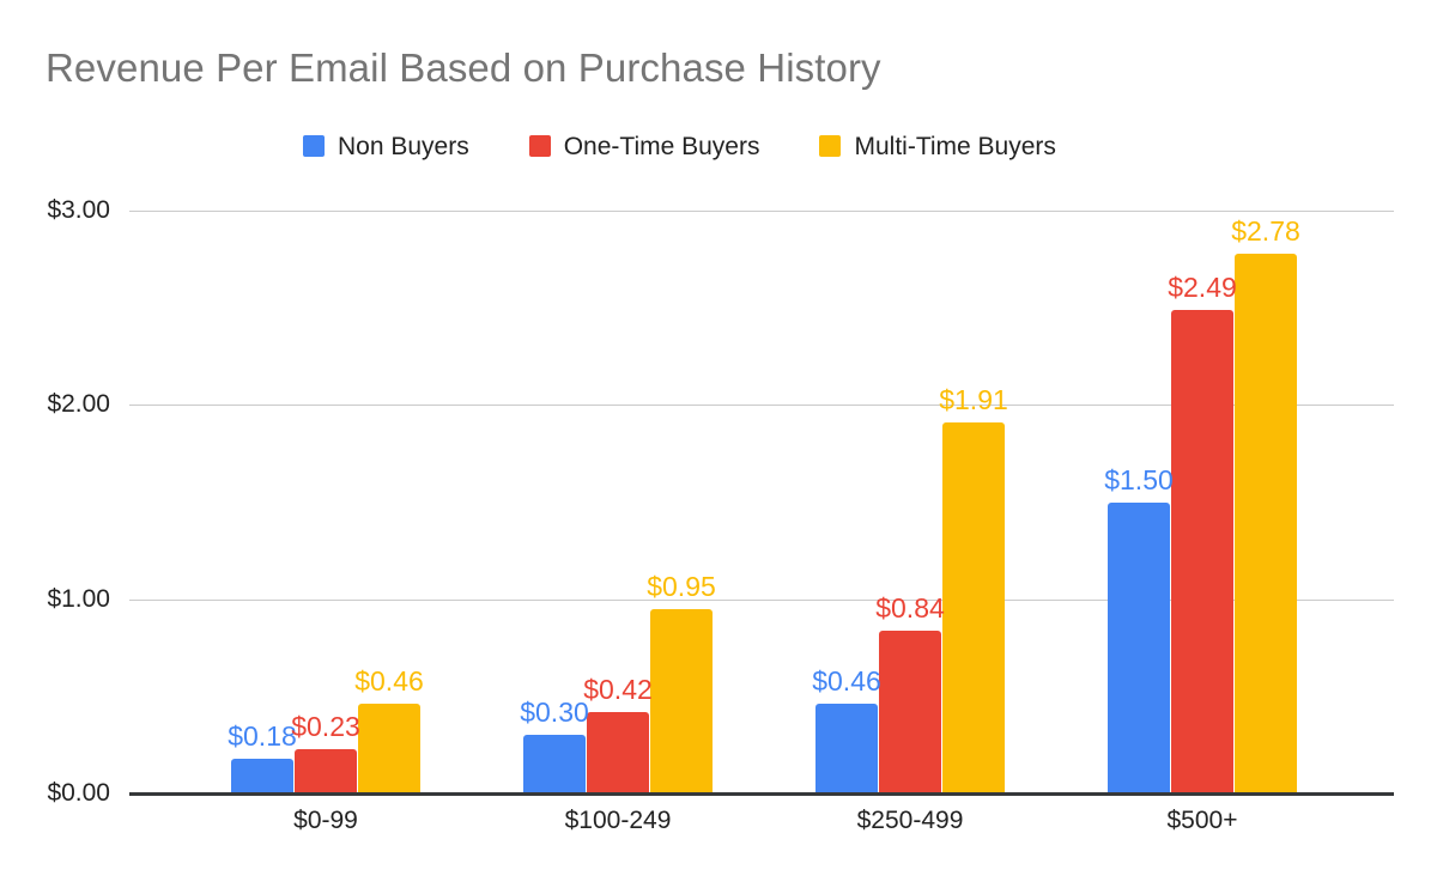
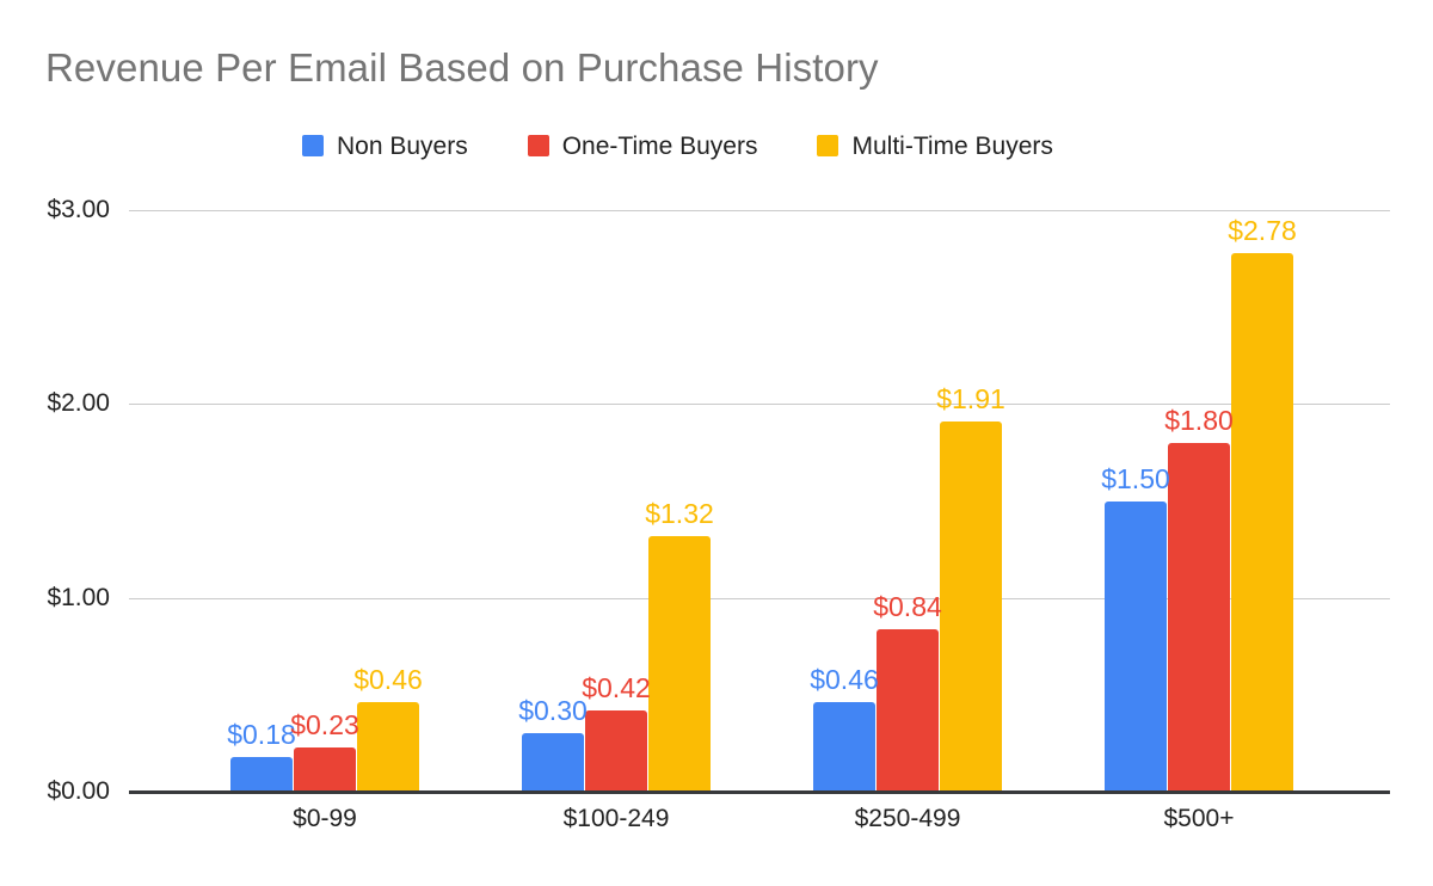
Multi-Time Buyers/$100-249: $0.95 -> $1.32
One-Time Buyers/$500+: $2.49 -> $1.80
